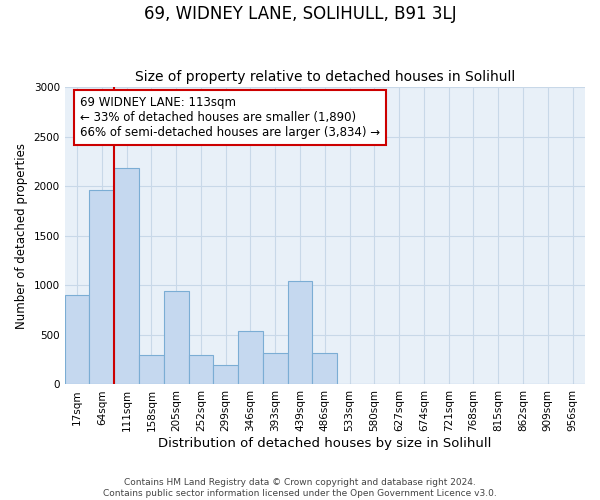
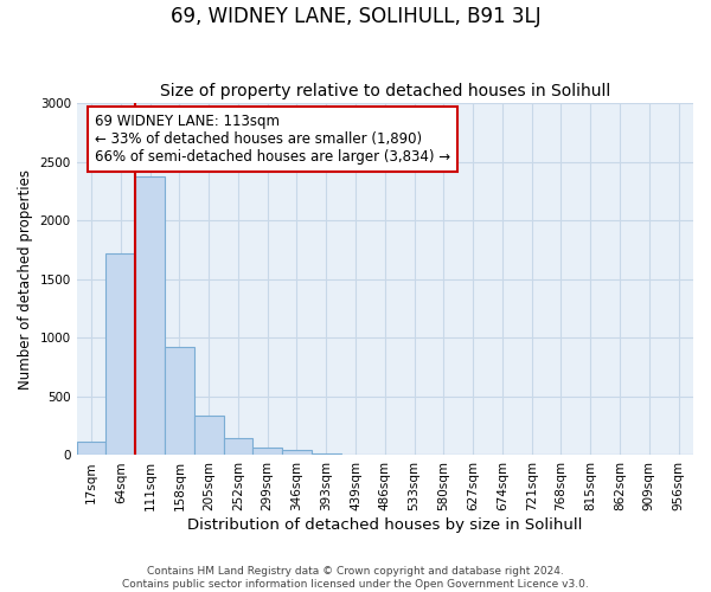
17sqm: 900 -> 120
64sqm: 1960 -> 1720
111sqm: 2180 -> 2380
158sqm: 300 -> 920
205sqm: 940 -> 340
252sqm: 300 -> 150
299sqm: 200 -> 70
346sqm: 540 -> 40
393sqm: 320 -> 20
439sqm: 1040 -> 10
486sqm: 320 -> 0
